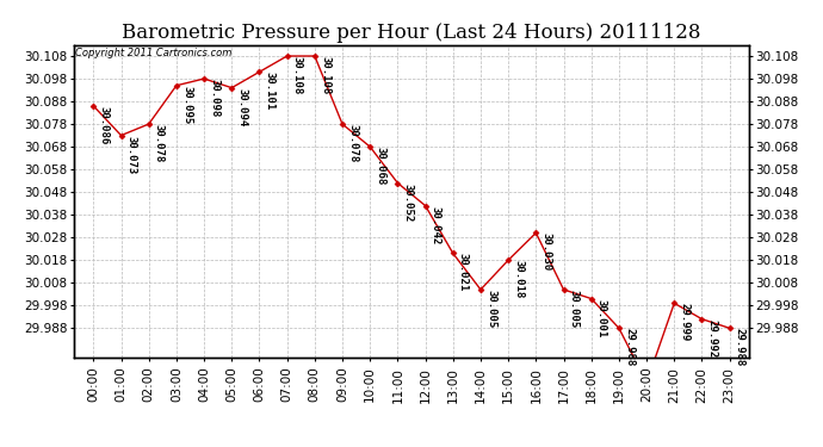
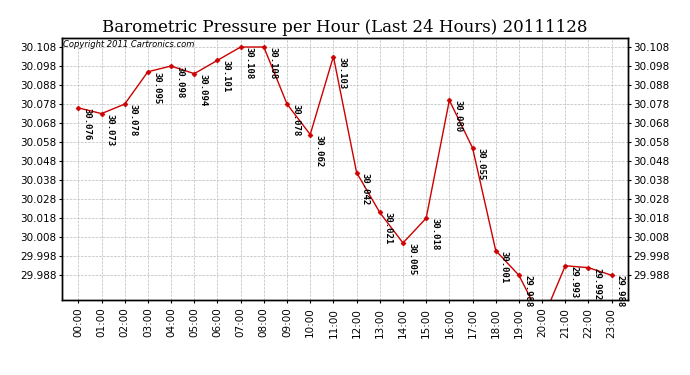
00:00: 30.086 -> 30.076
10:00: 30.068 -> 30.062
11:00: 30.052 -> 30.103
16:00: 30.030 -> 30.080
17:00: 30.005 -> 30.055
21:00: 29.999 -> 29.993
